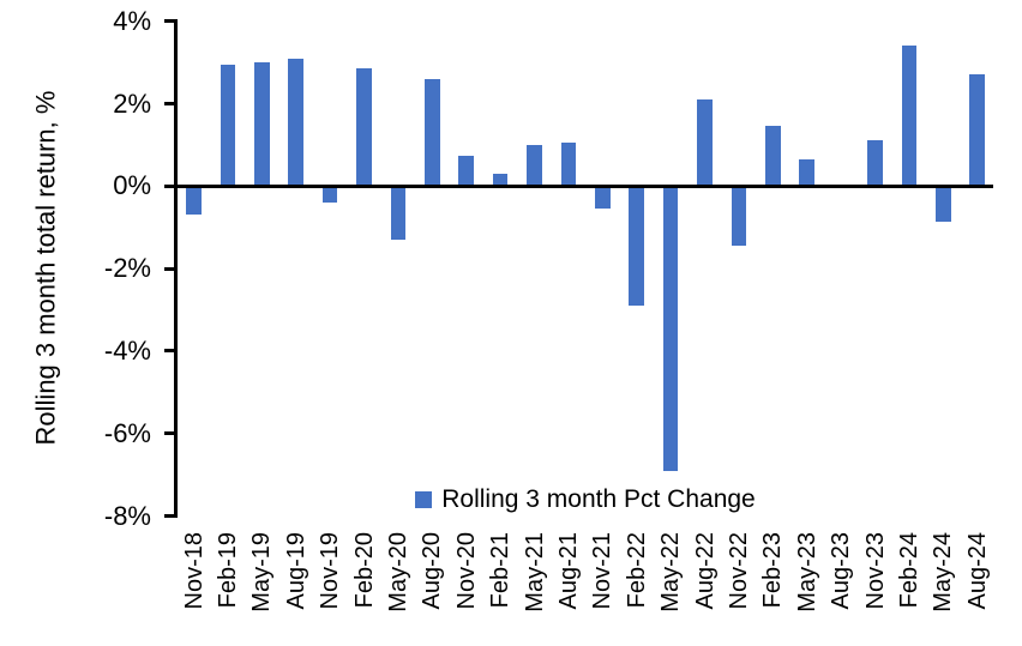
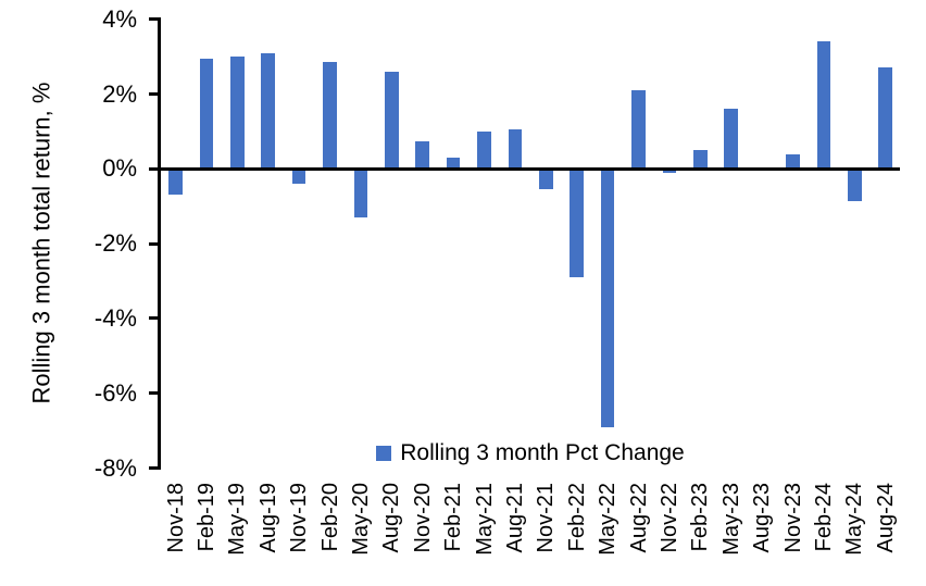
Nov-22: -1.4% -> -0.1%
Feb-23: 1.4% -> 0.5%
May-23: 0.7% -> 1.6%
Nov-23: 1.1% -> 0.4%
